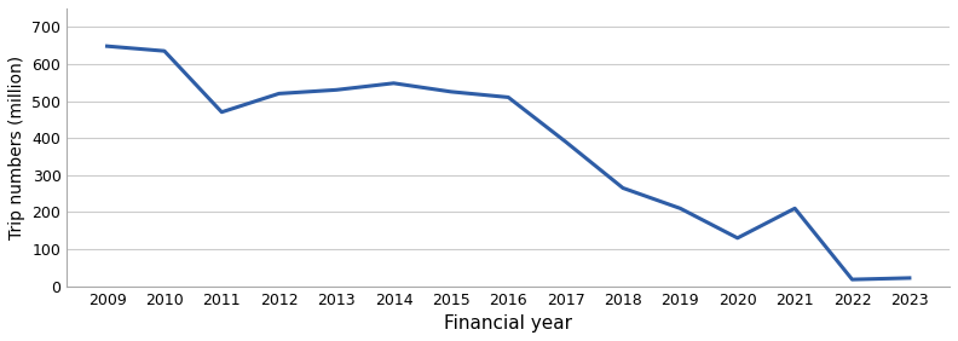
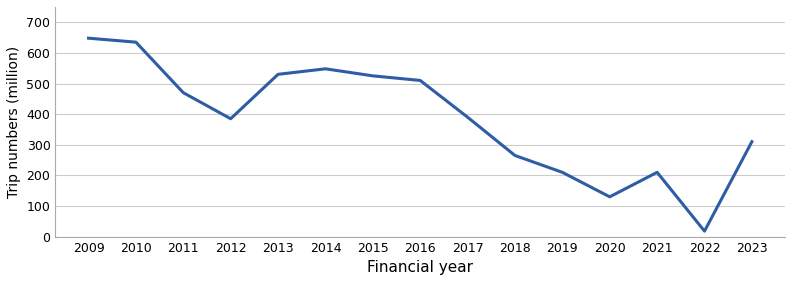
2012: 520 -> 385
2023: 22 -> 310
